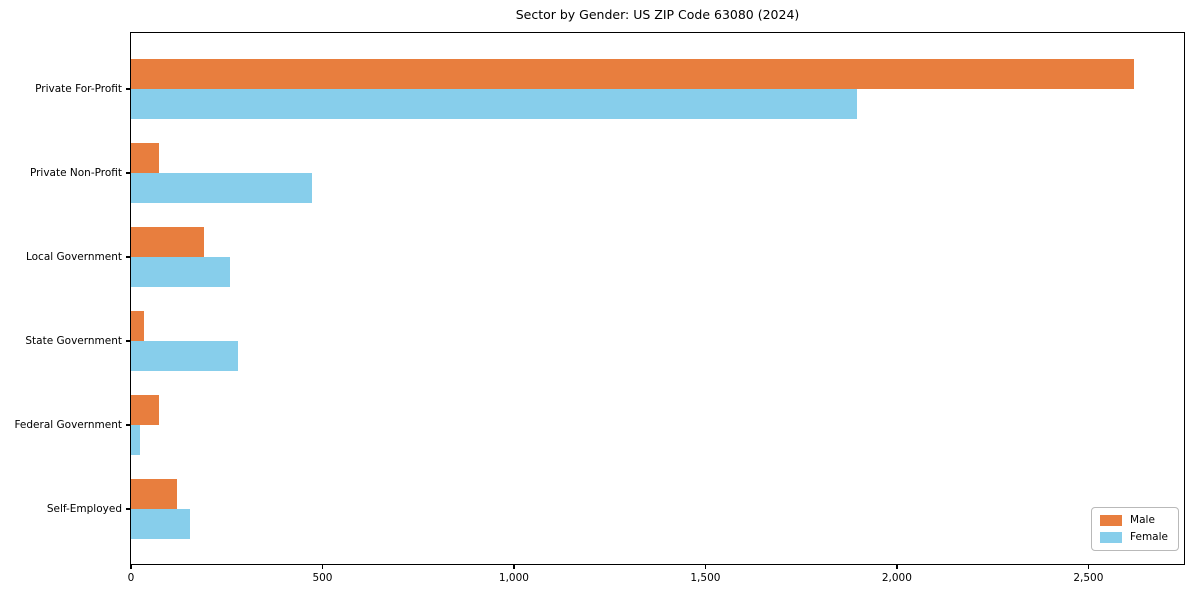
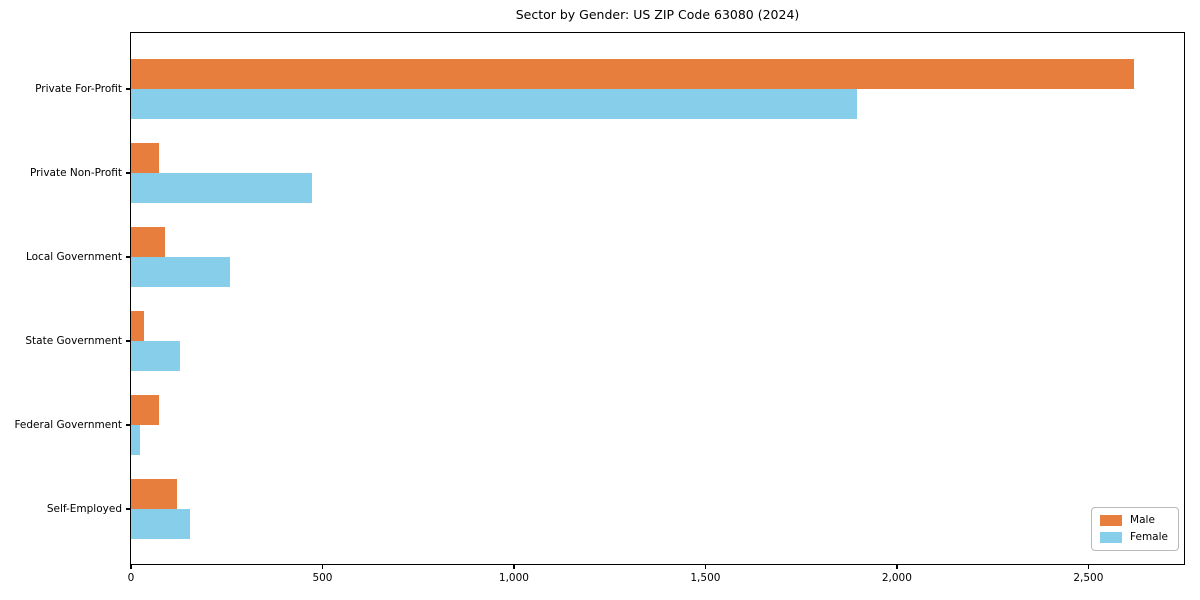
Male/Local Government: 190 -> 90
Female/State Government: 280 -> 130
